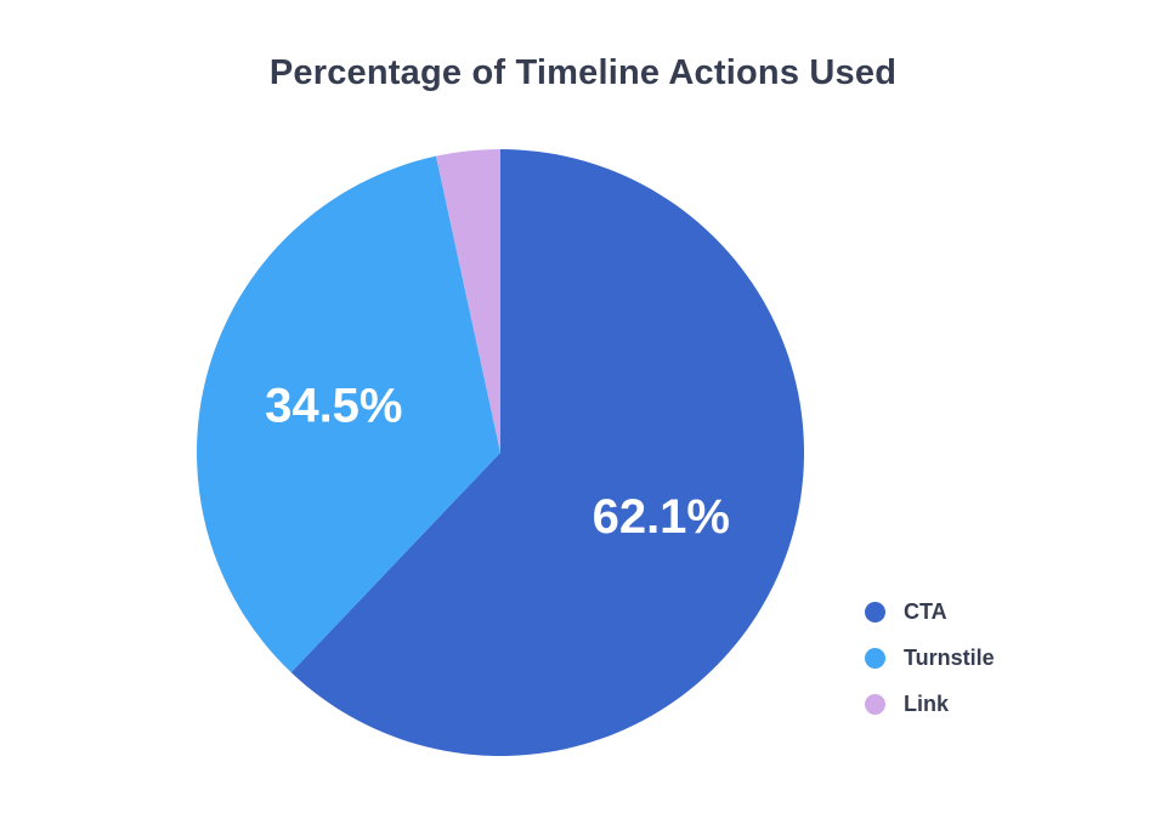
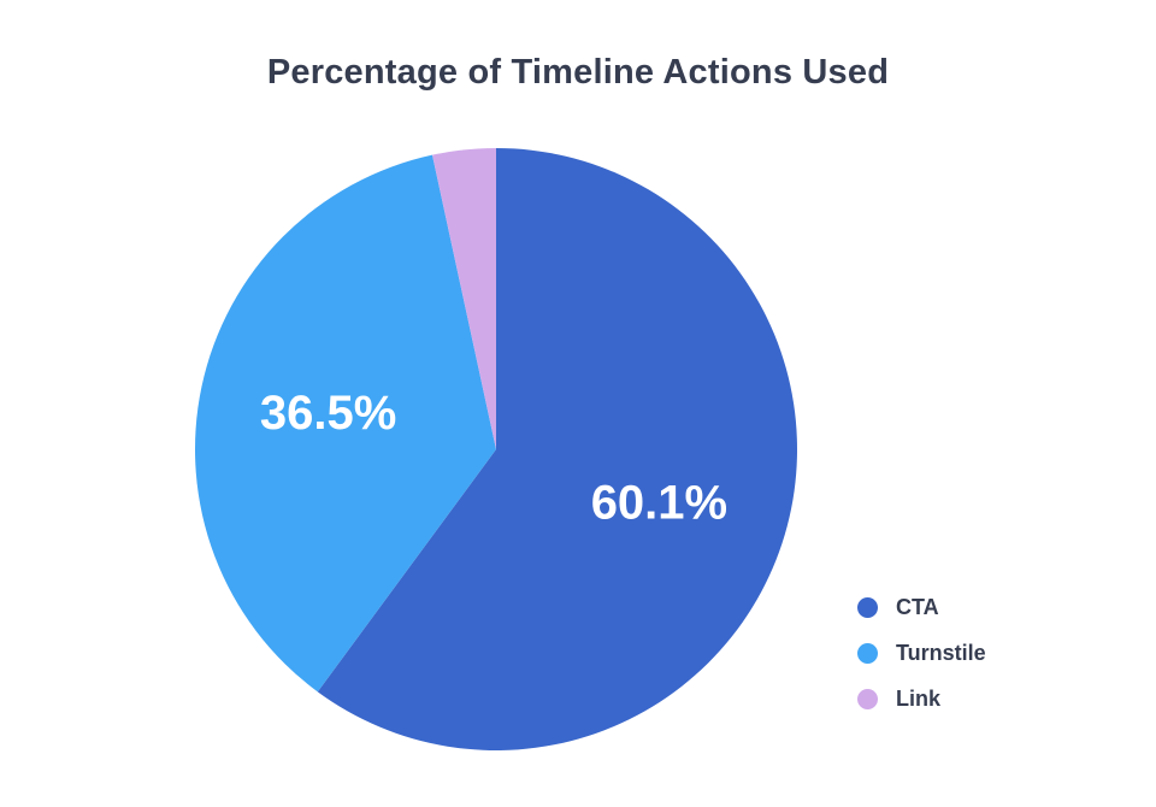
CTA: 62.1% -> 60.1%
Turnstile: 34.5% -> 36.5%
